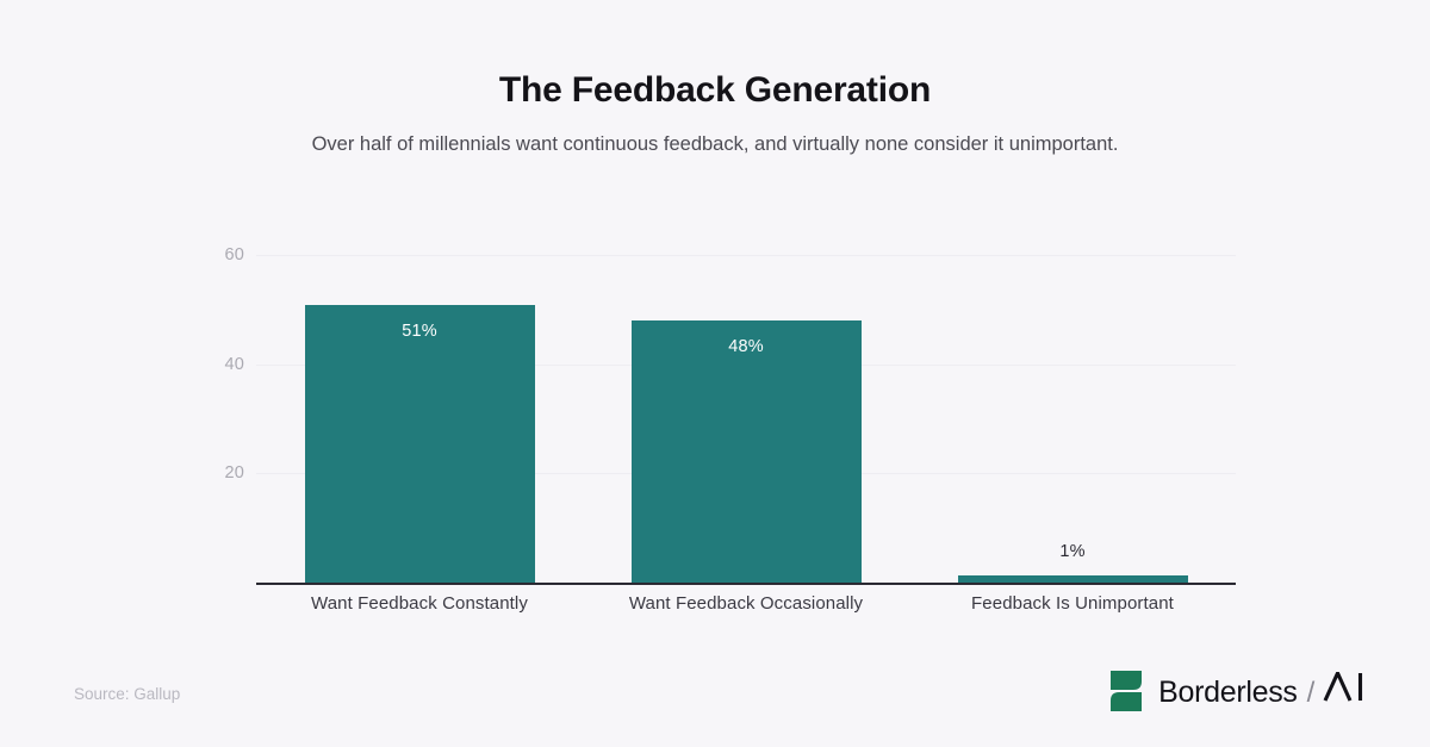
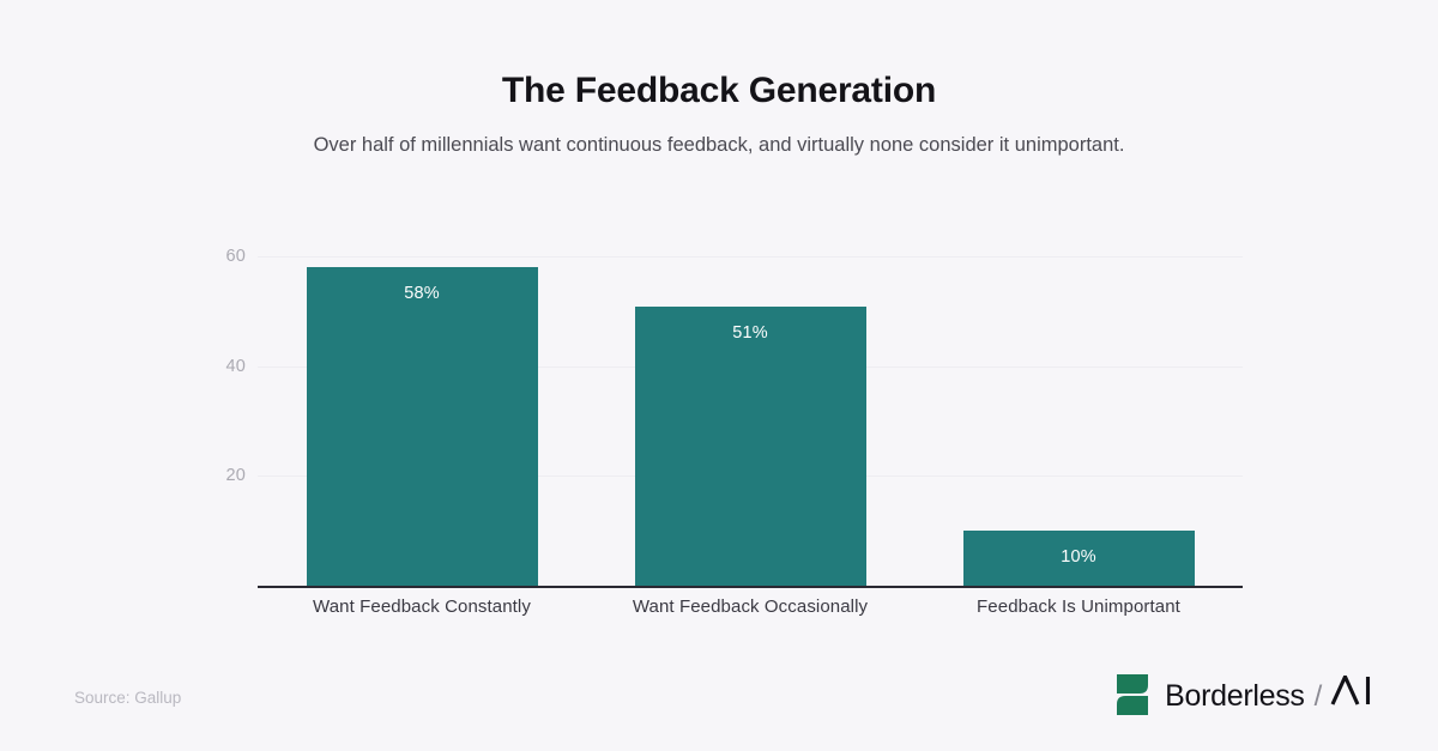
Want Feedback Constantly: 51% -> 58%
Want Feedback Occasionally: 48% -> 51%
Feedback Is Unimportant: 1% -> 10%
